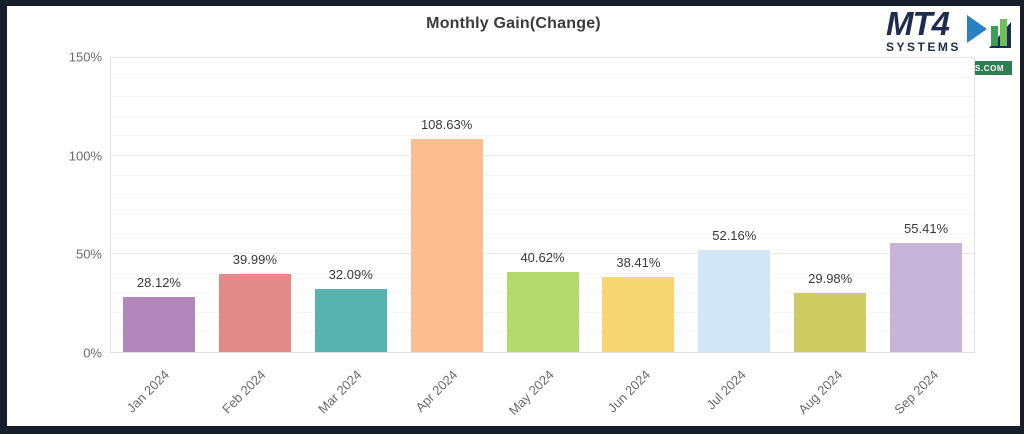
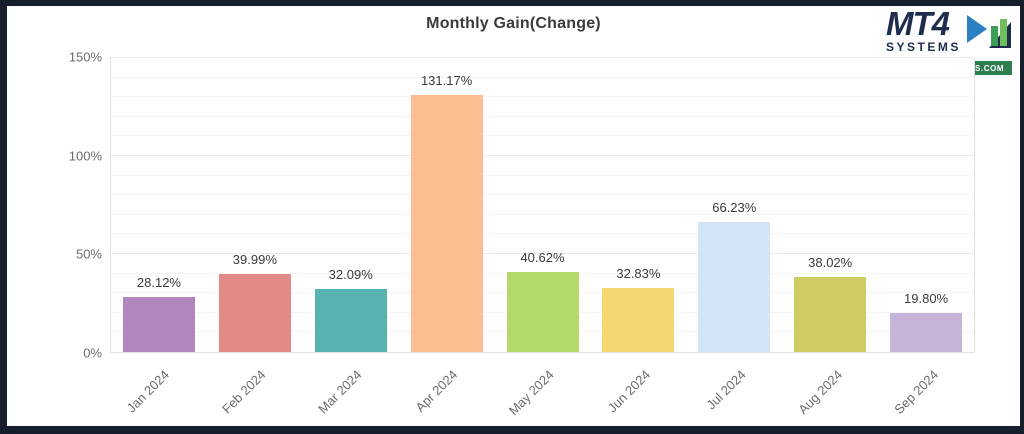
Apr 2024: 108.63% -> 131.17%
Jun 2024: 38.41% -> 32.83%
Jul 2024: 52.16% -> 66.23%
Aug 2024: 29.98% -> 38.02%
Sep 2024: 55.41% -> 19.80%
